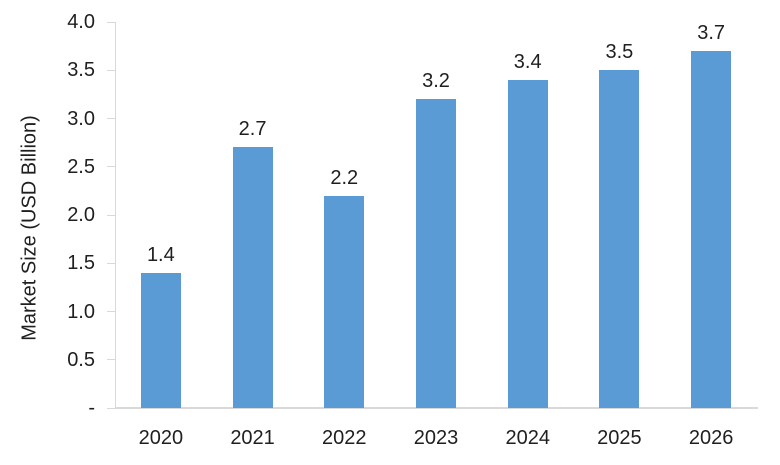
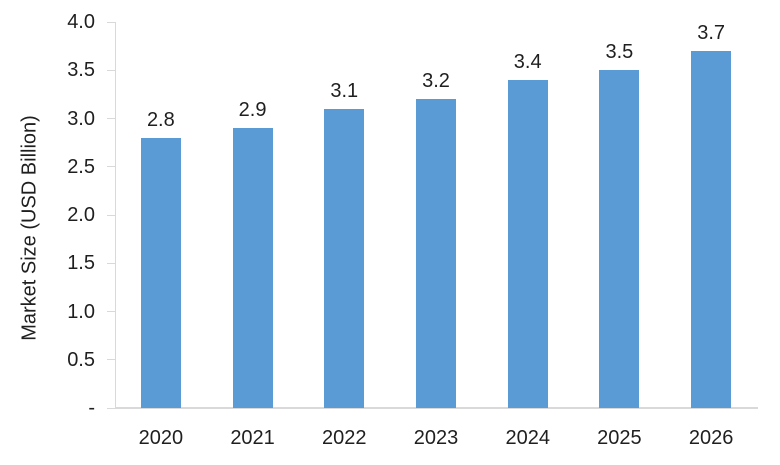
2020: 1.4 -> 2.8
2021: 2.7 -> 2.9
2022: 2.2 -> 3.1
